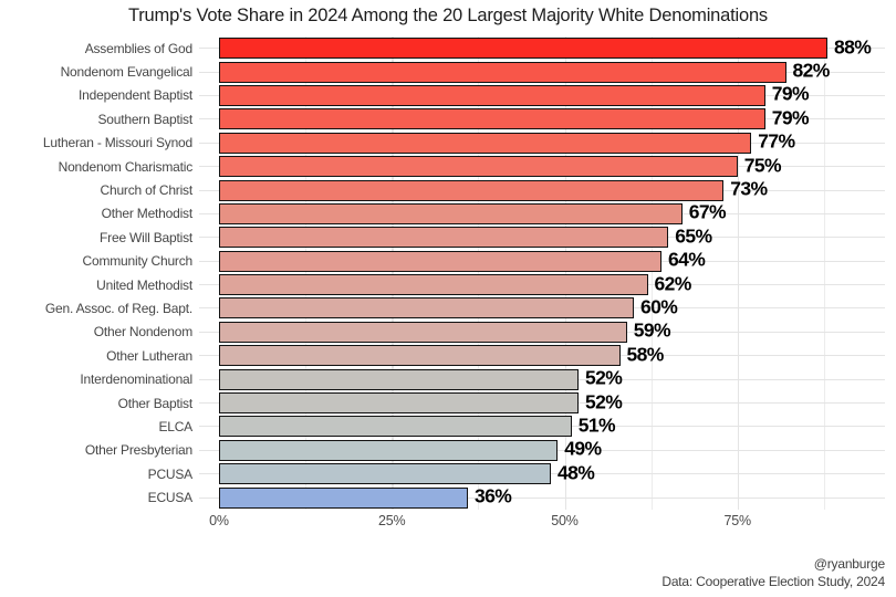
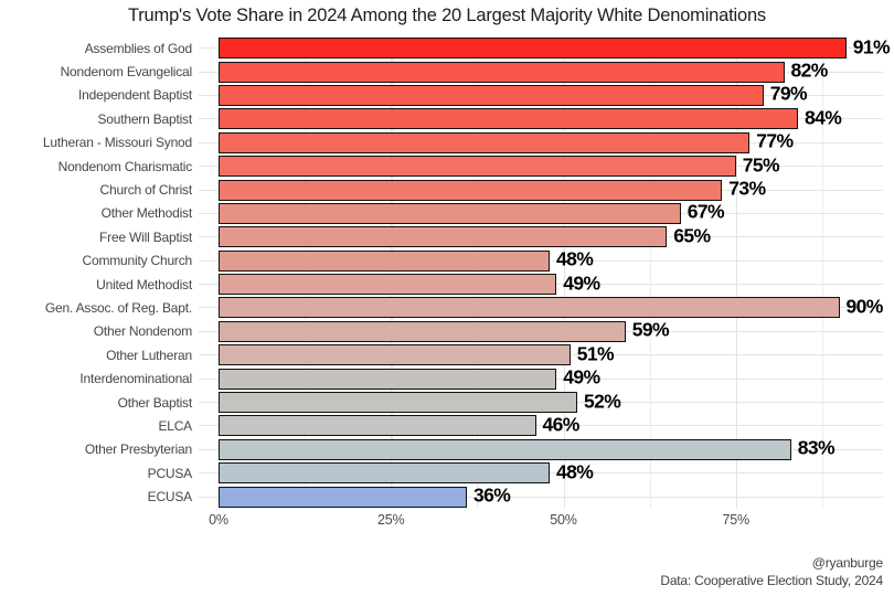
Assemblies of God: 88% -> 91%
Southern Baptist: 79% -> 84%
Community Church: 64% -> 48%
United Methodist: 62% -> 49%
Gen. Assoc. of Reg. Bapt.: 60% -> 90%
Other Lutheran: 58% -> 51%
Interdenominational: 52% -> 49%
ELCA: 51% -> 46%
Other Presbyterian: 49% -> 83%
